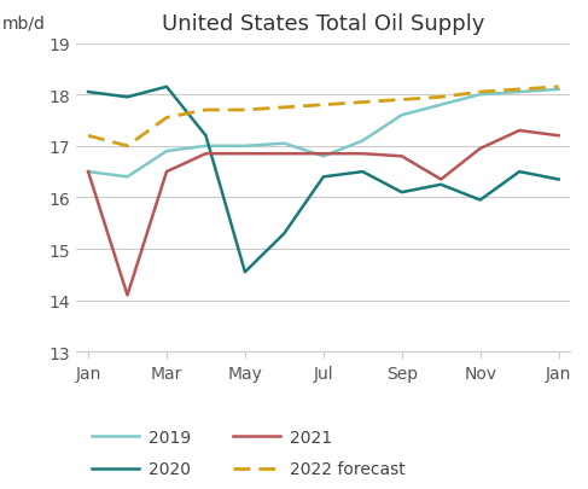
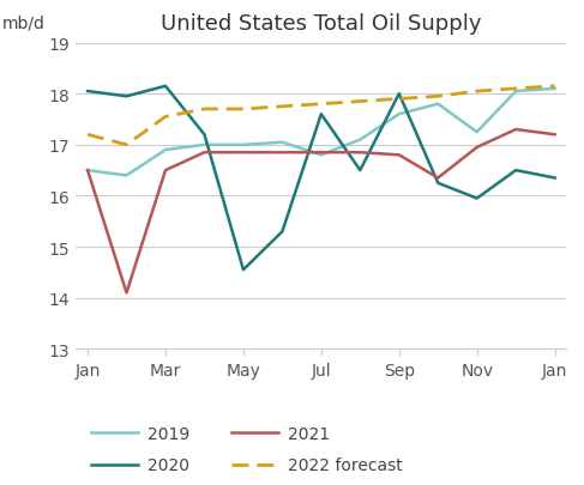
2020/Jul: 16.40 -> 17.60
2020/Sep: 16.10 -> 18.00
2019/Nov: 18.00 -> 17.25
